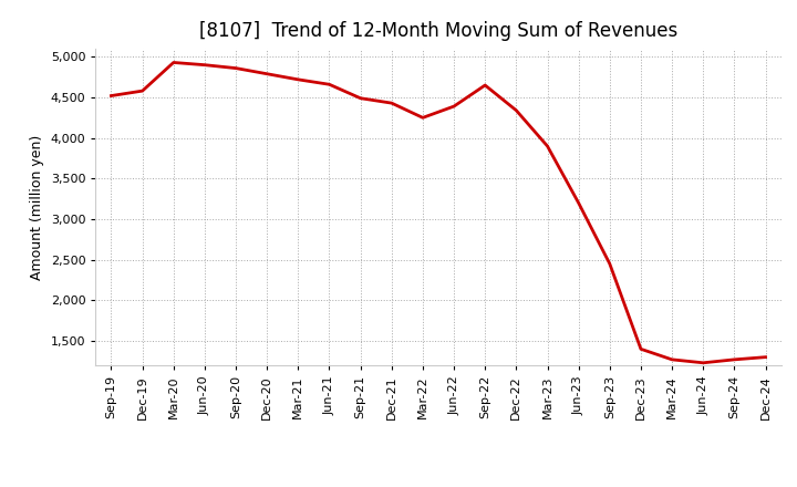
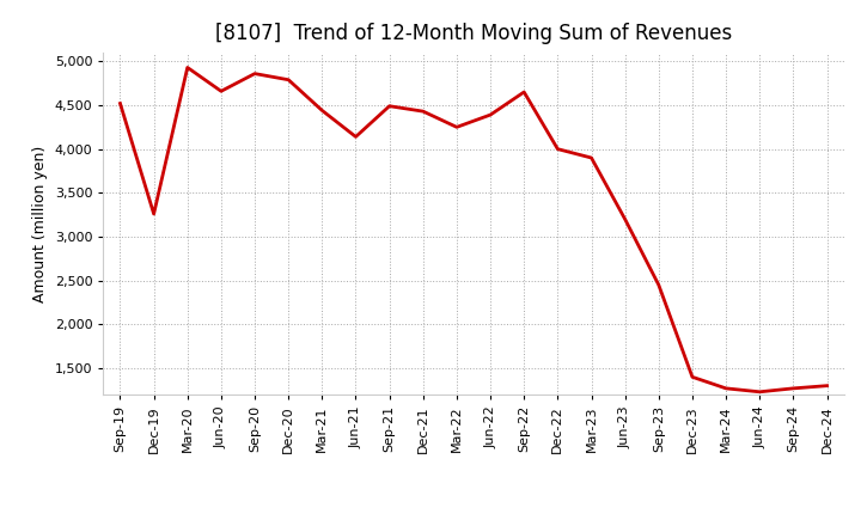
Dec-19: 4,580 -> 3,260
Jun-20: 4,900 -> 4,660
Mar-21: 4,720 -> 4,440
Jun-21: 4,660 -> 4,140
Dec-22: 4,340 -> 4,000
